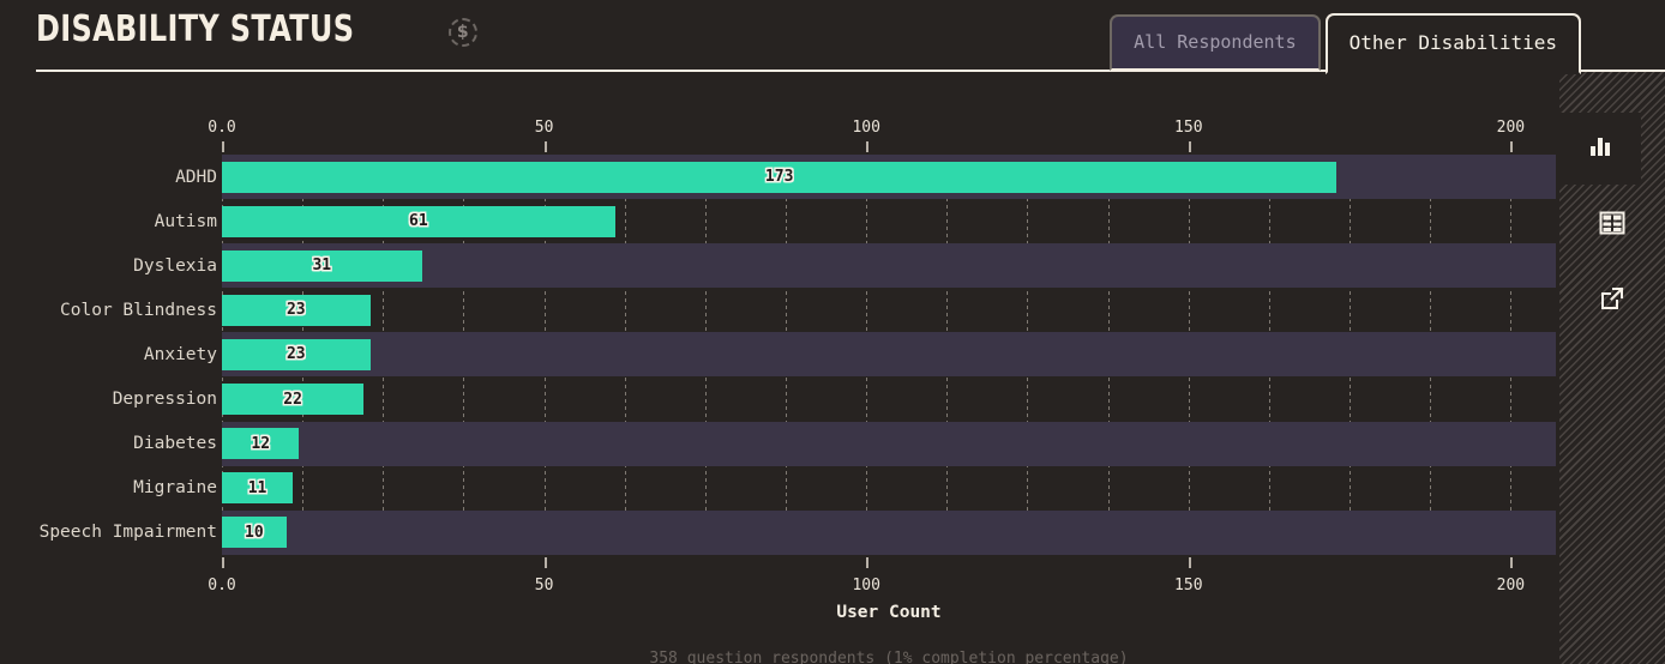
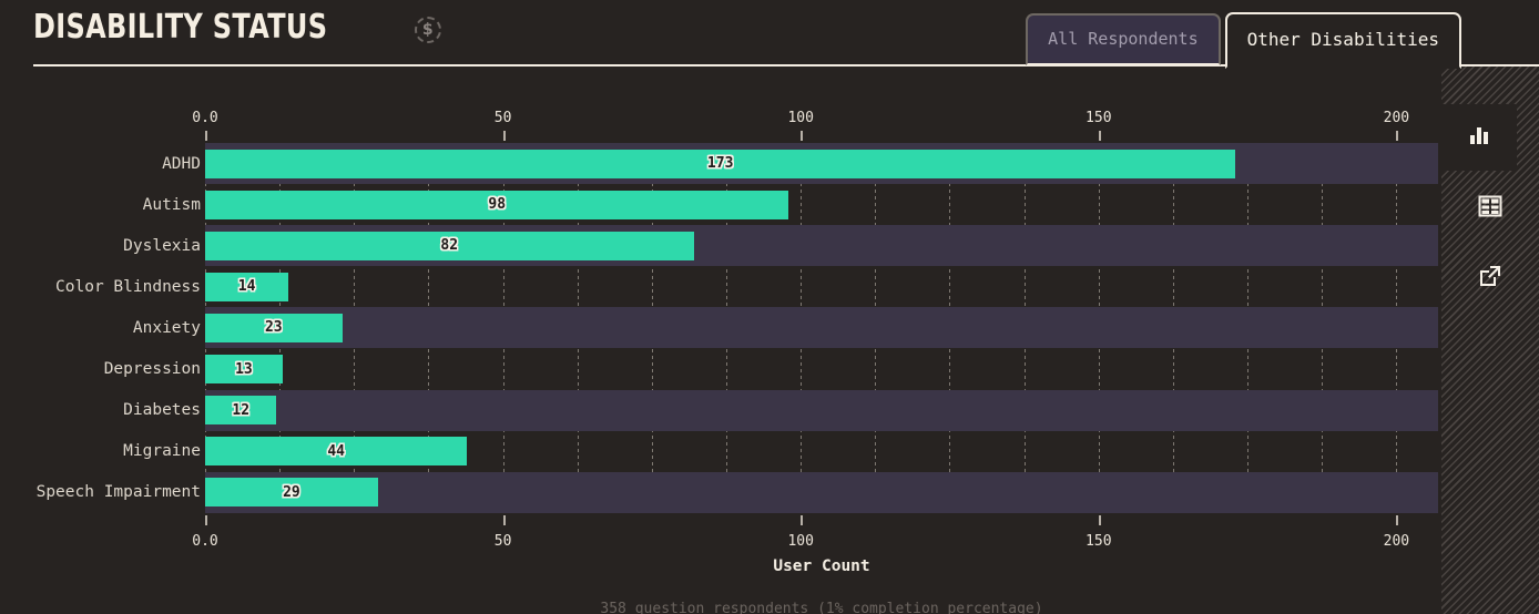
Autism: 61 -> 98
Dyslexia: 31 -> 82
Color Blindness: 23 -> 14
Depression: 22 -> 13
Migraine: 11 -> 44
Speech Impairment: 10 -> 29
